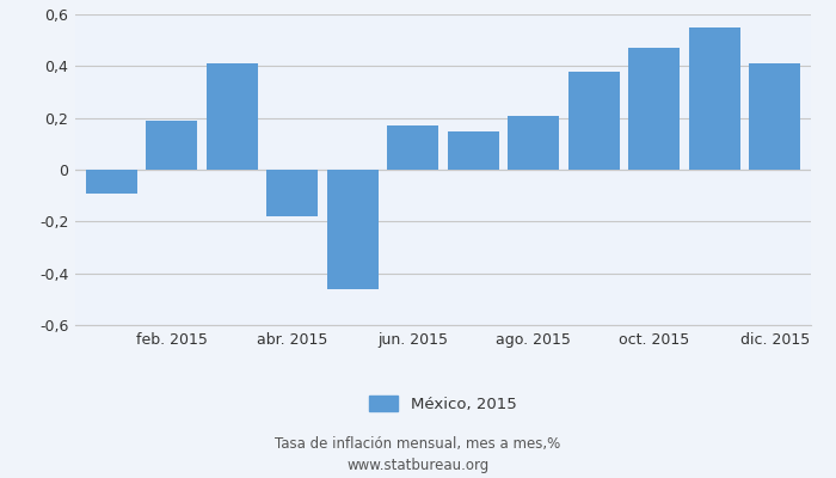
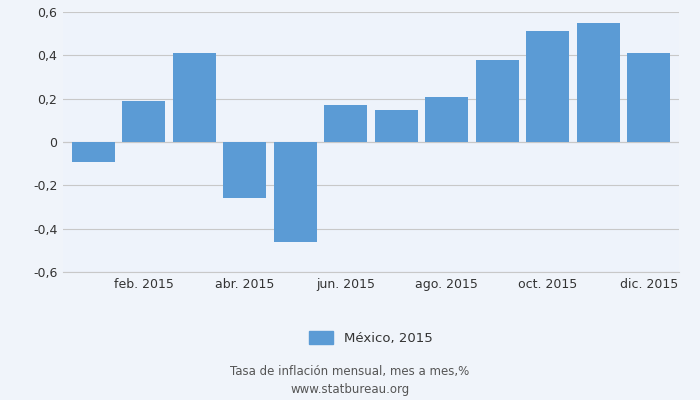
abr. 2015: -0,18 -> -0,26
oct. 2015: 0,47 -> 0,51
